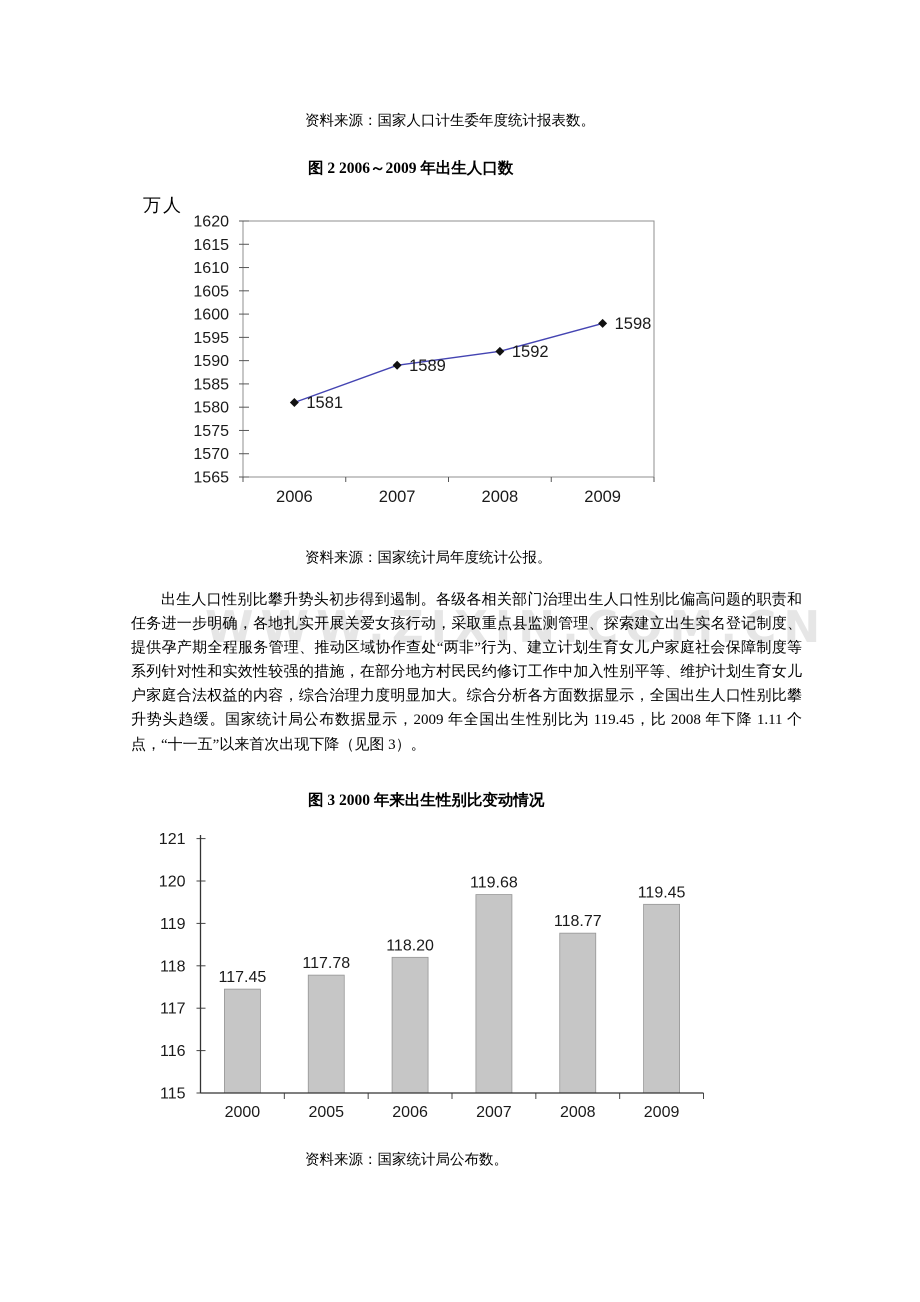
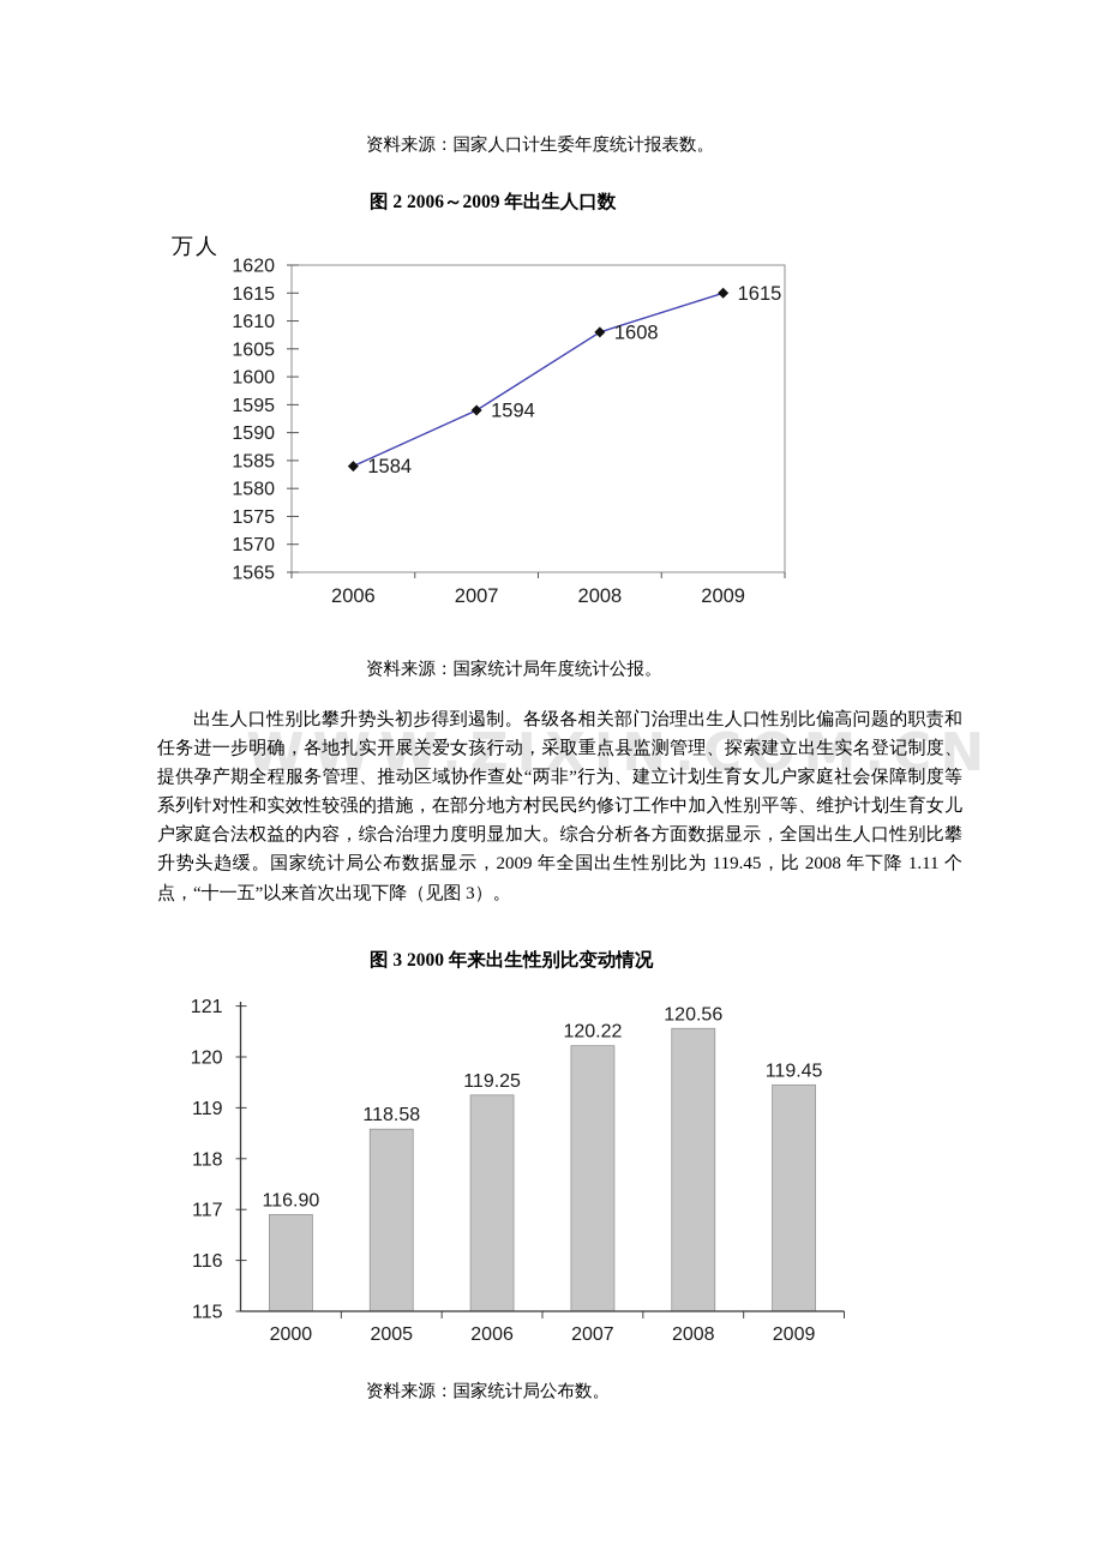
图 2 2006～2009 年出生人口数/2006: 1581 -> 1584
图 2 2006～2009 年出生人口数/2007: 1589 -> 1594
图 2 2006～2009 年出生人口数/2008: 1592 -> 1608
图 2 2006～2009 年出生人口数/2009: 1598 -> 1615
图 3 2000 年来出生性别比变动情况/2000: 117.45 -> 116.90
图 3 2000 年来出生性别比变动情况/2005: 117.78 -> 118.58
图 3 2000 年来出生性别比变动情况/2006: 118.20 -> 119.25
图 3 2000 年来出生性别比变动情况/2007: 119.68 -> 120.22
图 3 2000 年来出生性别比变动情况/2008: 118.77 -> 120.56
